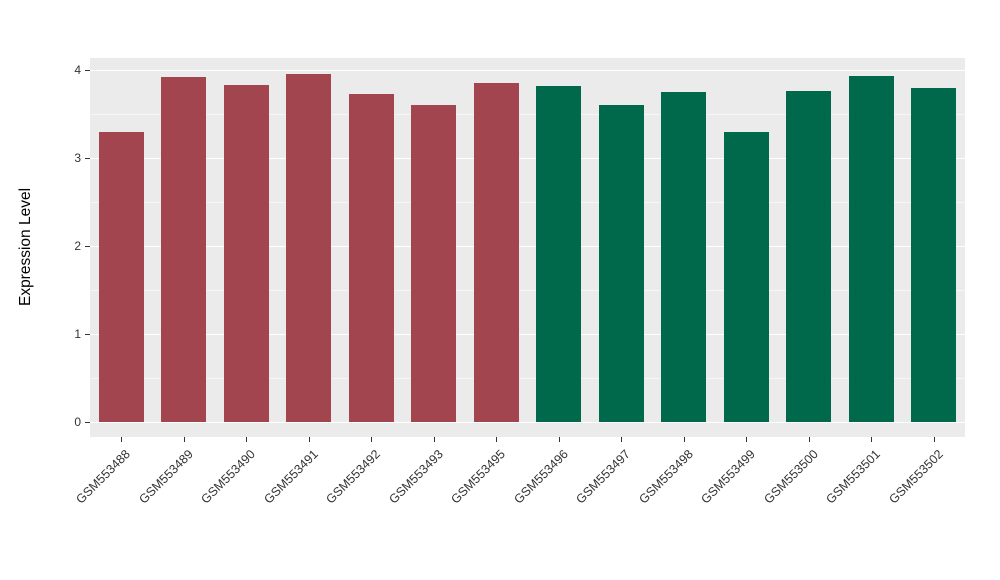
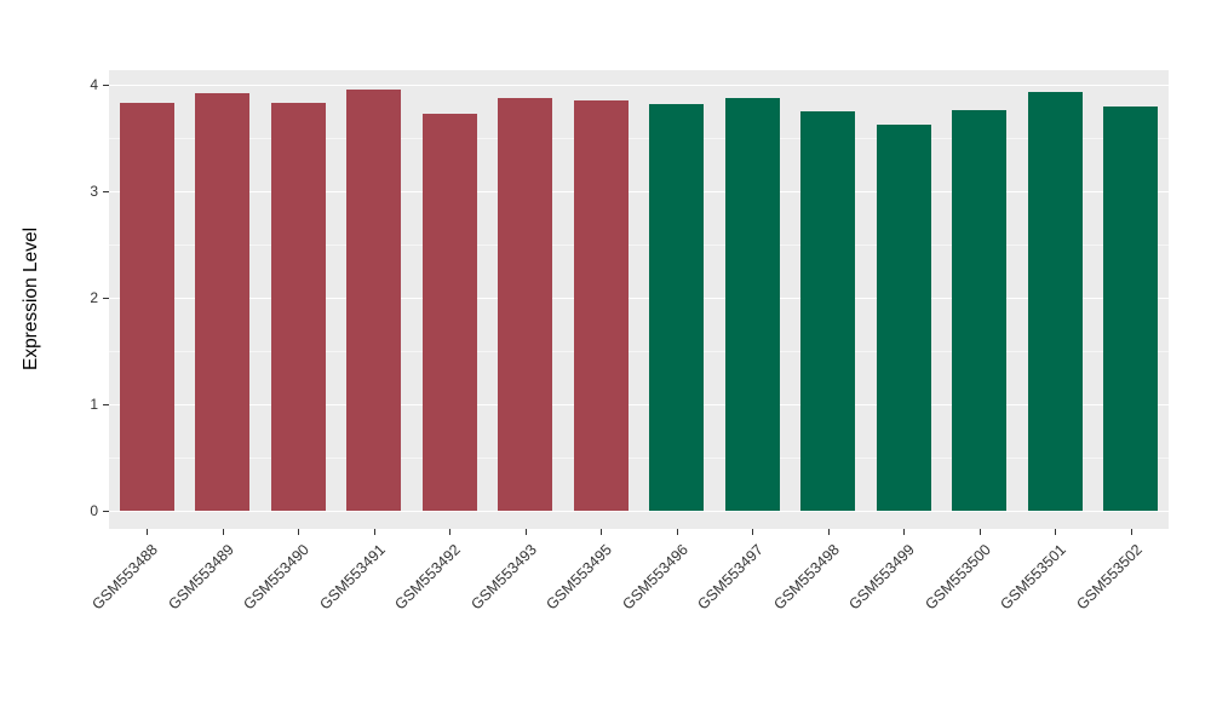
GSM553488: 3.3 -> 3.8
GSM553493: 3.6 -> 3.9
GSM553497: 3.6 -> 3.9
GSM553499: 3.3 -> 3.6
